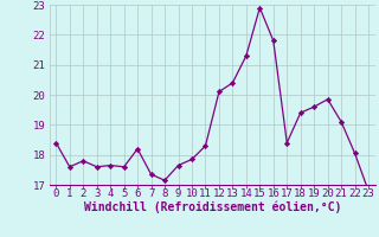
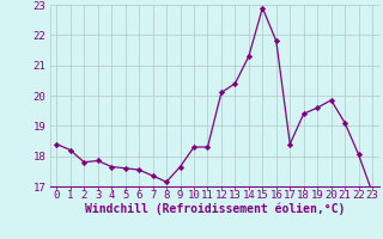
1: 17.60 -> 18.20
3: 17.60 -> 17.85
6: 18.20 -> 17.55
10: 17.85 -> 18.30
